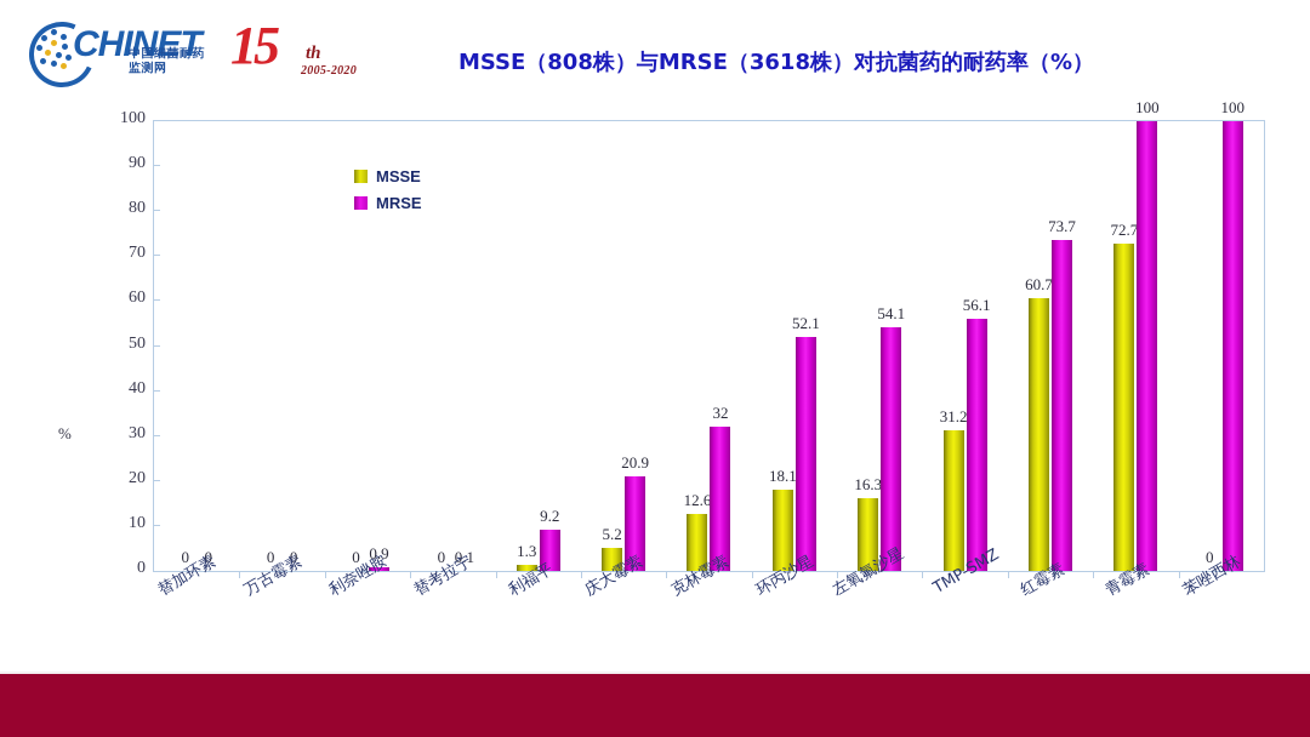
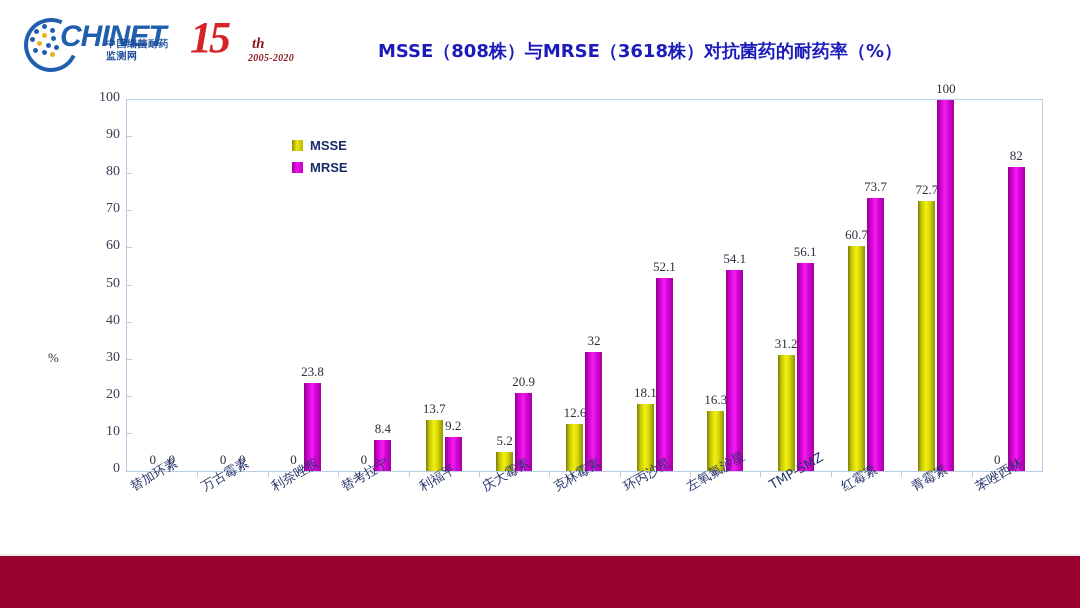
MRSE/利奈唑胺: 0.9 -> 23.8
MRSE/替考拉宁: 0.1 -> 8.4
MSSE/利福平: 1.3 -> 13.7
MRSE/苯唑西林: 100 -> 82
